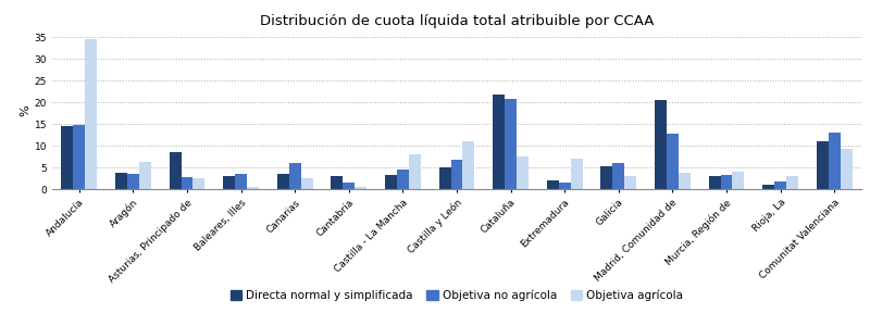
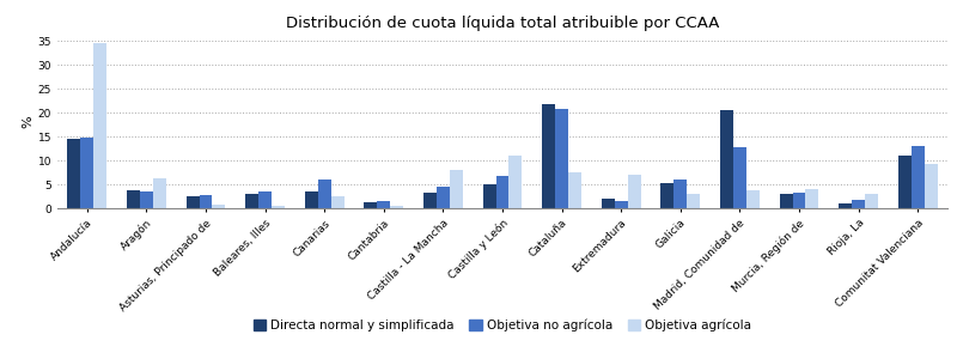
Directa normal y simplificada/Asturias, Principado de: 8.5 -> 2.5
Objetiva agrícola/Asturias, Principado de: 2.5 -> 0.8
Directa normal y simplificada/Cantabria: 3.0 -> 1.2
